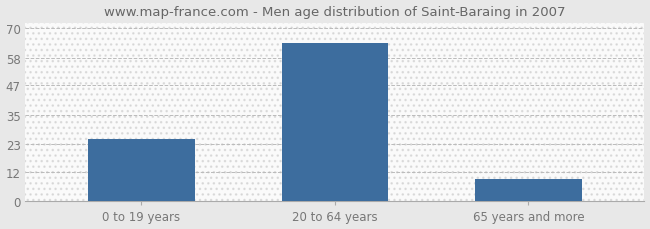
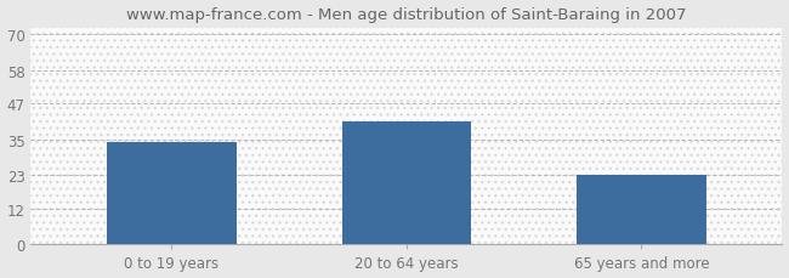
0 to 19 years: 25 -> 34
20 to 64 years: 64 -> 41
65 years and more: 9 -> 23
